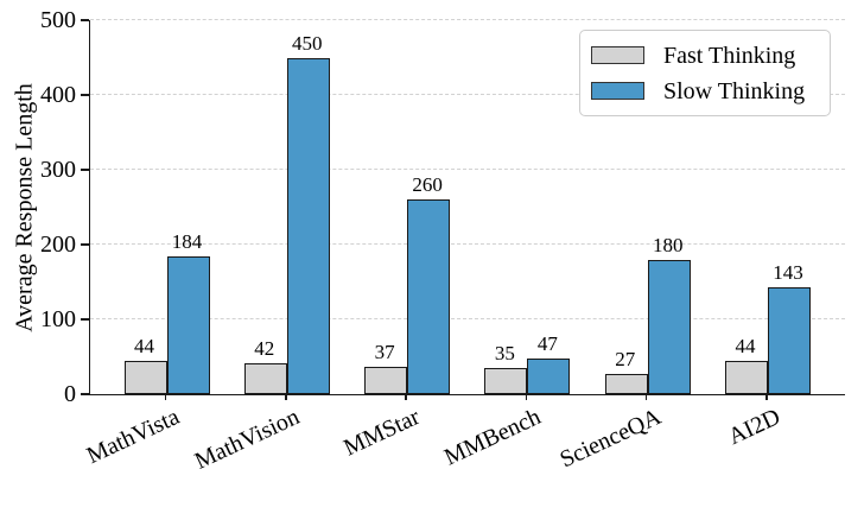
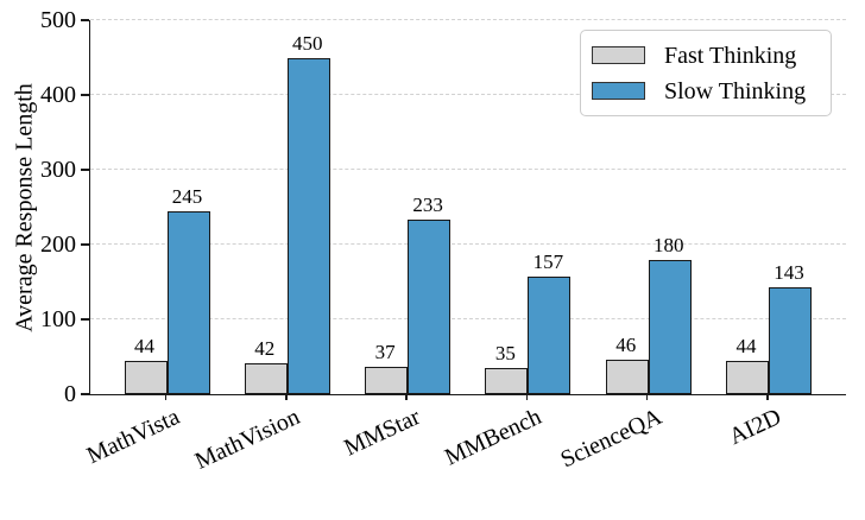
Slow Thinking/MathVista: 184 -> 245
Slow Thinking/MMStar: 260 -> 233
Slow Thinking/MMBench: 47 -> 157
Fast Thinking/ScienceQA: 27 -> 46
